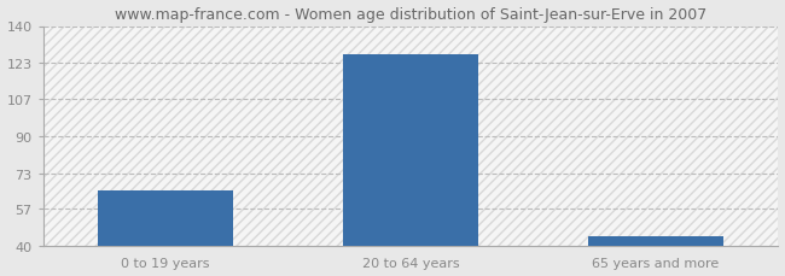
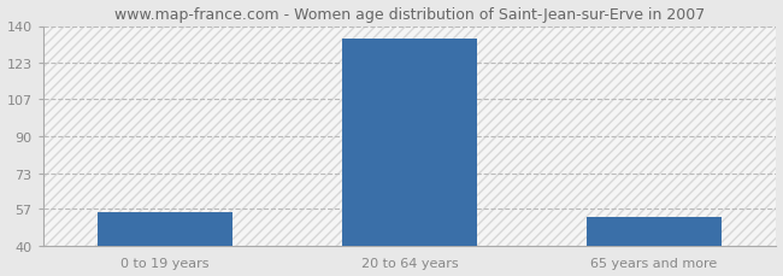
0 to 19 years: 65 -> 55
20 to 64 years: 127 -> 134
65 years and more: 44 -> 53
